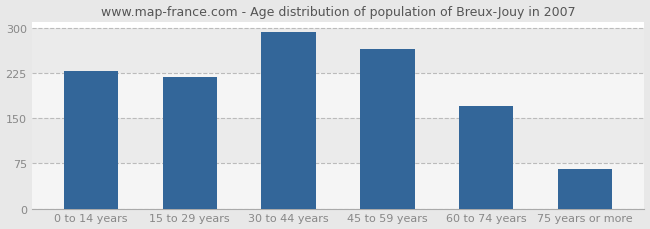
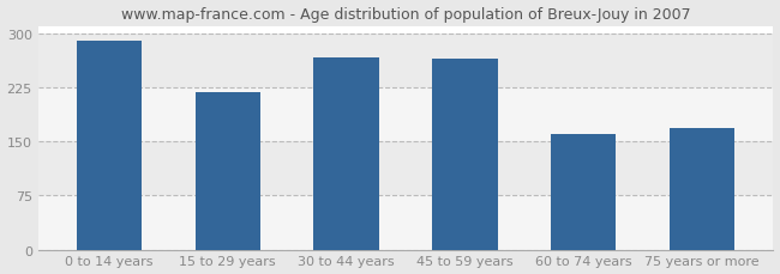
0 to 14 years: 228 -> 290
30 to 44 years: 293 -> 266
60 to 74 years: 170 -> 160
75 years or more: 65 -> 168
